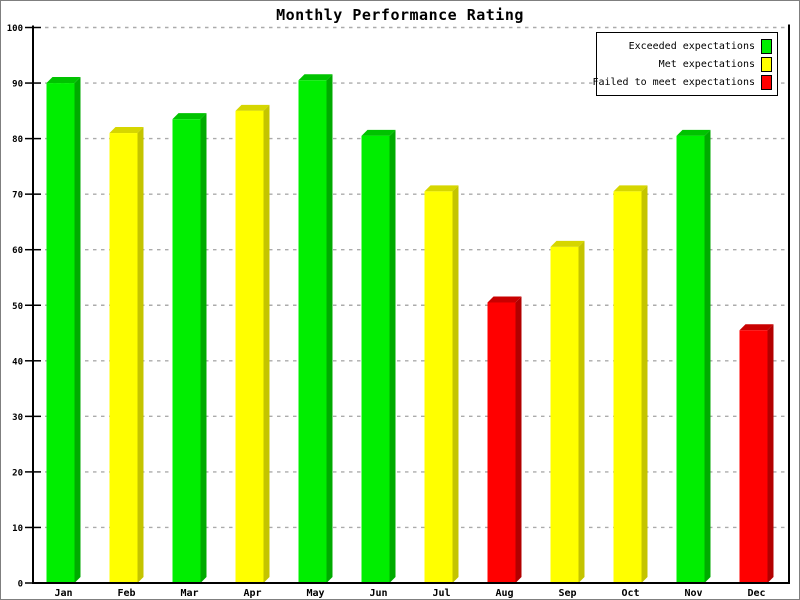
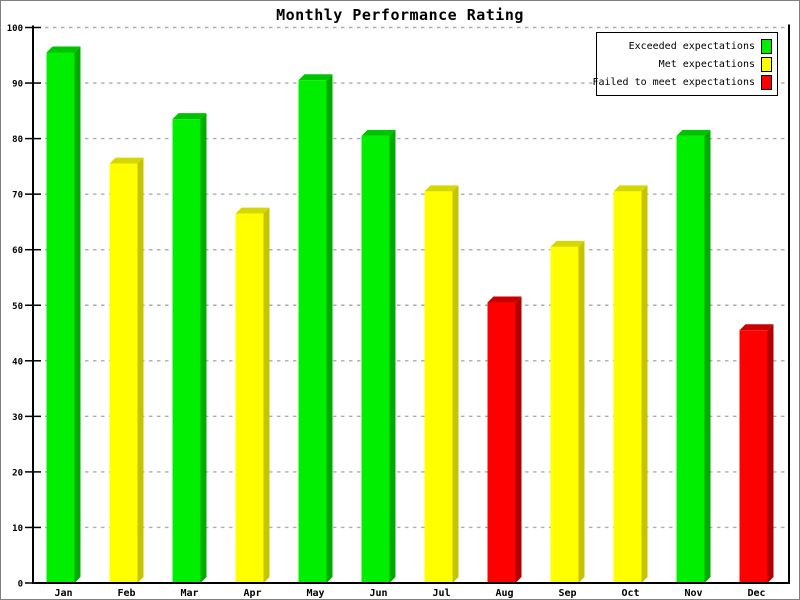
Jan: 90 -> 96
Feb: 81 -> 76
Apr: 85 -> 66
